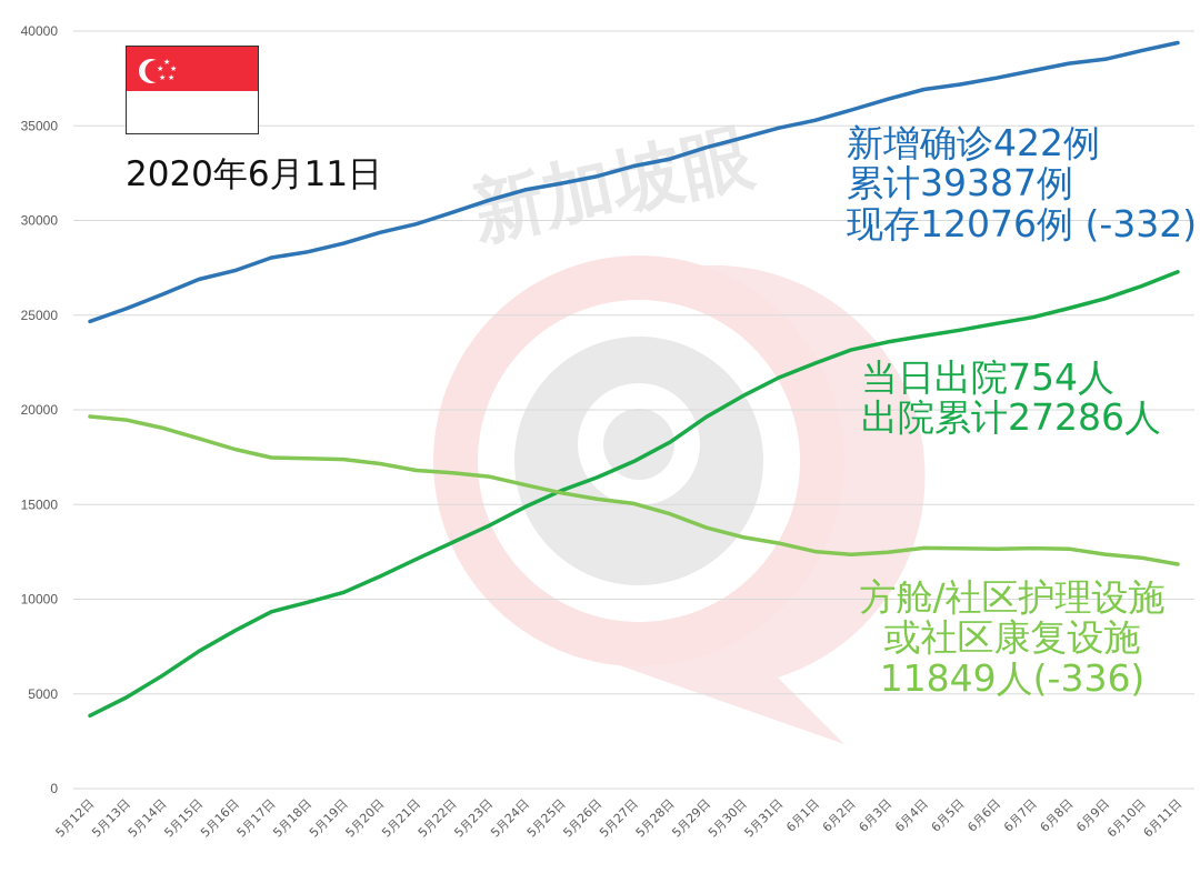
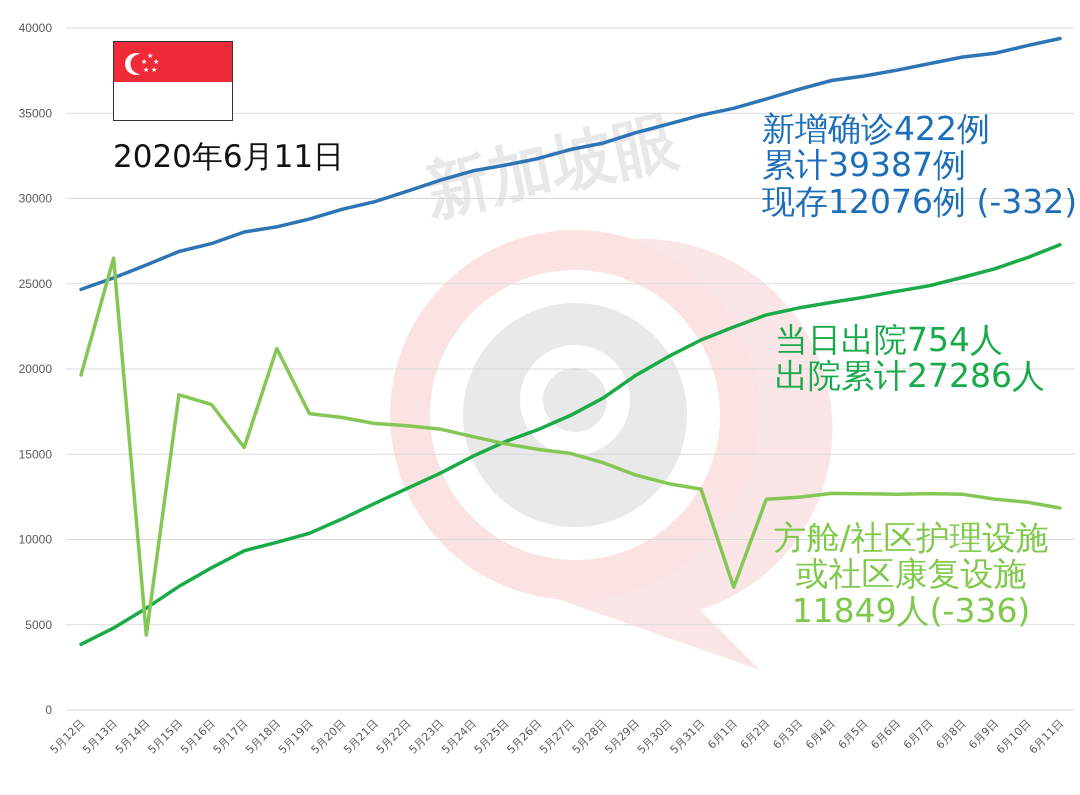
方舱/社区护理设施或社区康复设施/5月13日: 19500 -> 26500
方舱/社区护理设施或社区康复设施/5月14日: 19000 -> 4400
方舱/社区护理设施或社区康复设施/5月17日: 17500 -> 15400
方舱/社区护理设施或社区康复设施/5月18日: 17400 -> 21200
方舱/社区护理设施或社区康复设施/6月1日: 12500 -> 7200
